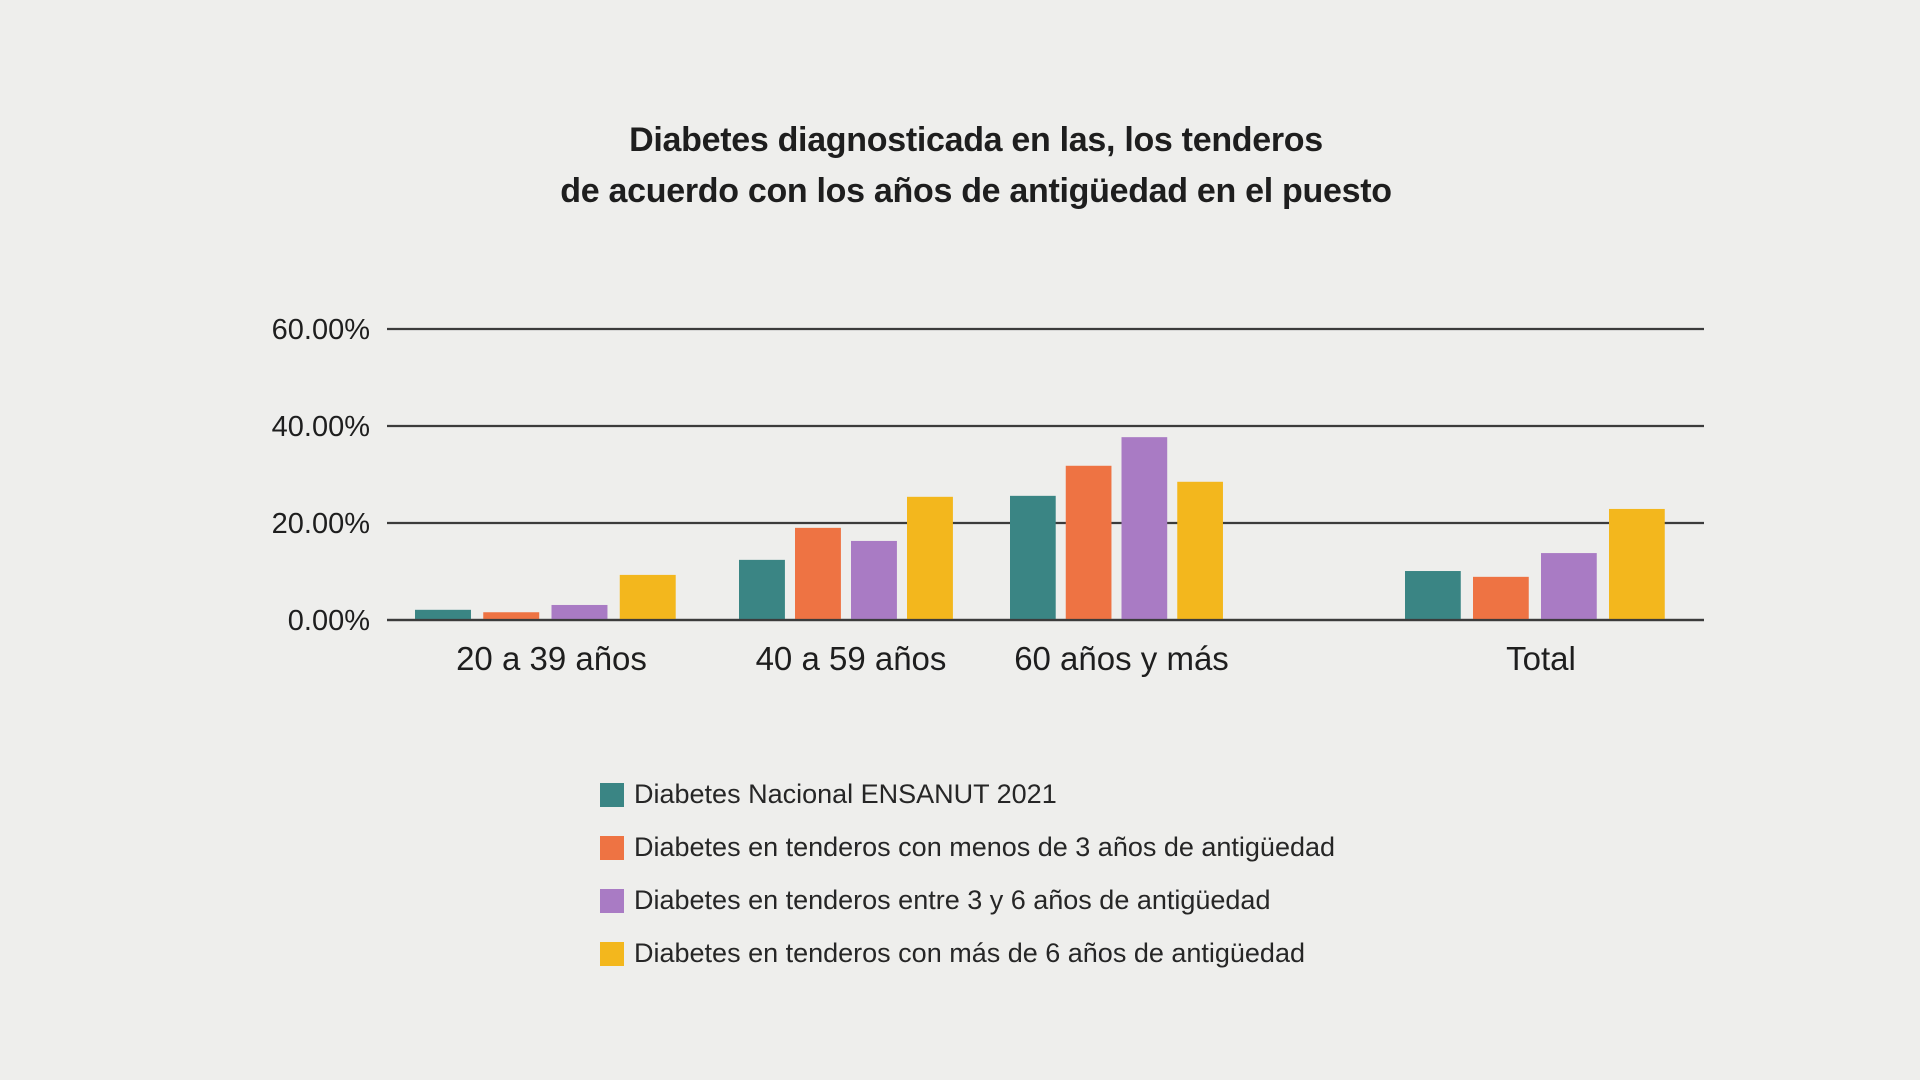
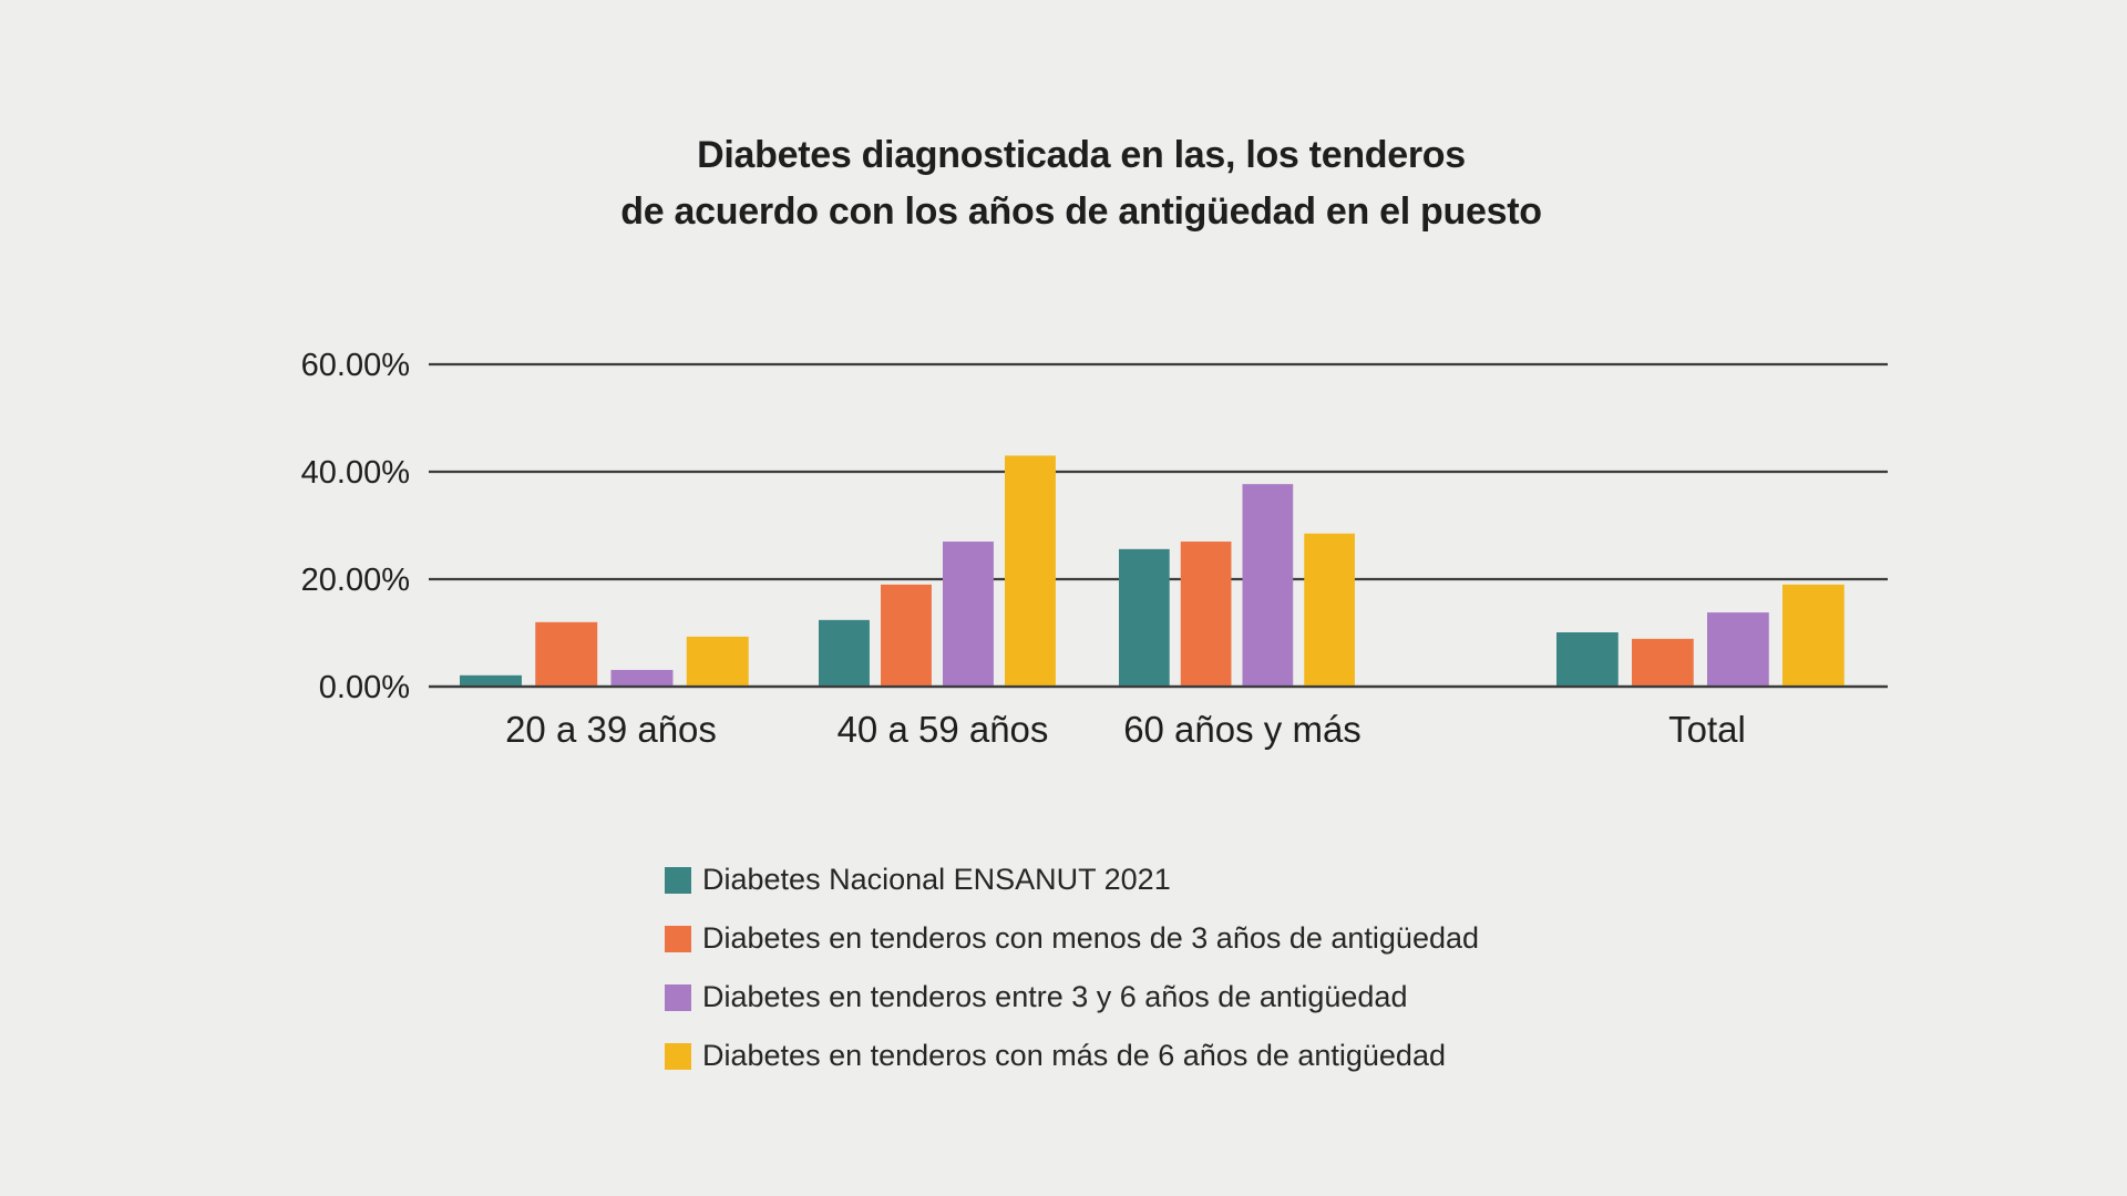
Diabetes en tenderos con menos de 3 años de antigüedad/20 a 39 años: 2% -> 12%
Diabetes en tenderos entre 3 y 6 años de antigüedad/40 a 59 años: 16% -> 27%
Diabetes en tenderos con más de 6 años de antigüedad/40 a 59 años: 25% -> 43%
Diabetes en tenderos con menos de 3 años de antigüedad/60 años y más: 32% -> 27%
Diabetes en tenderos con más de 6 años de antigüedad/Total: 23% -> 19%
